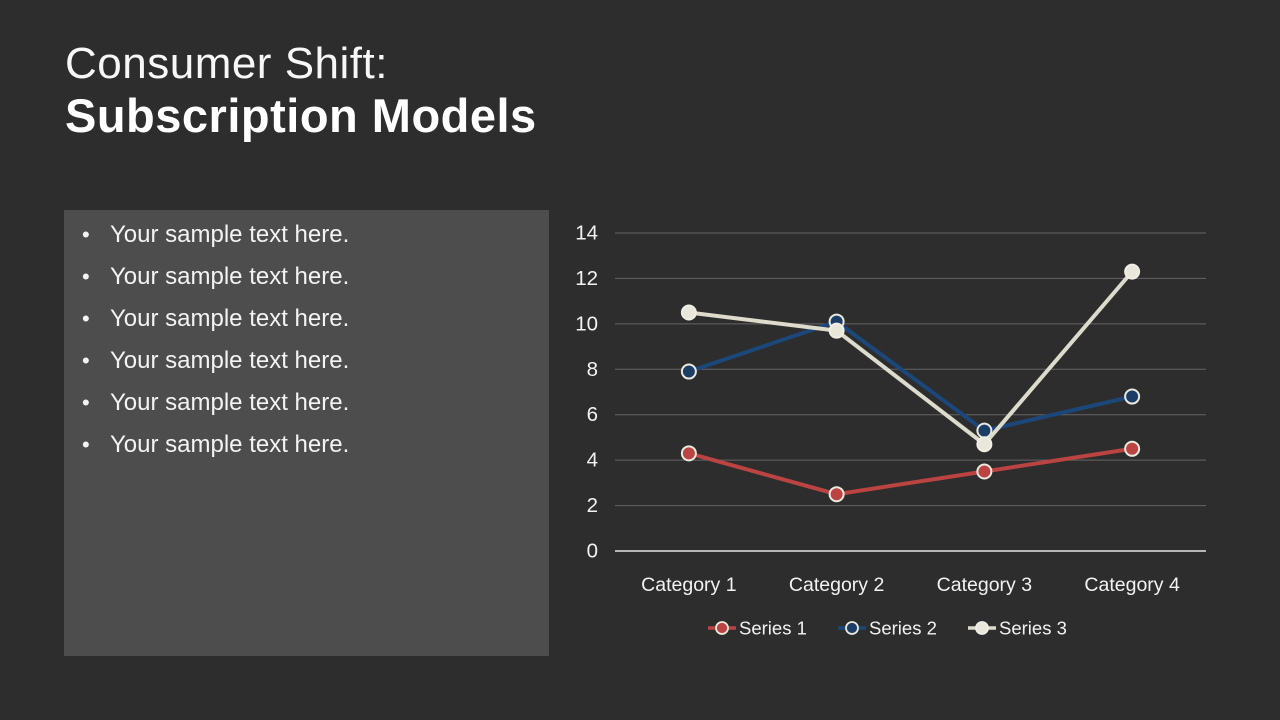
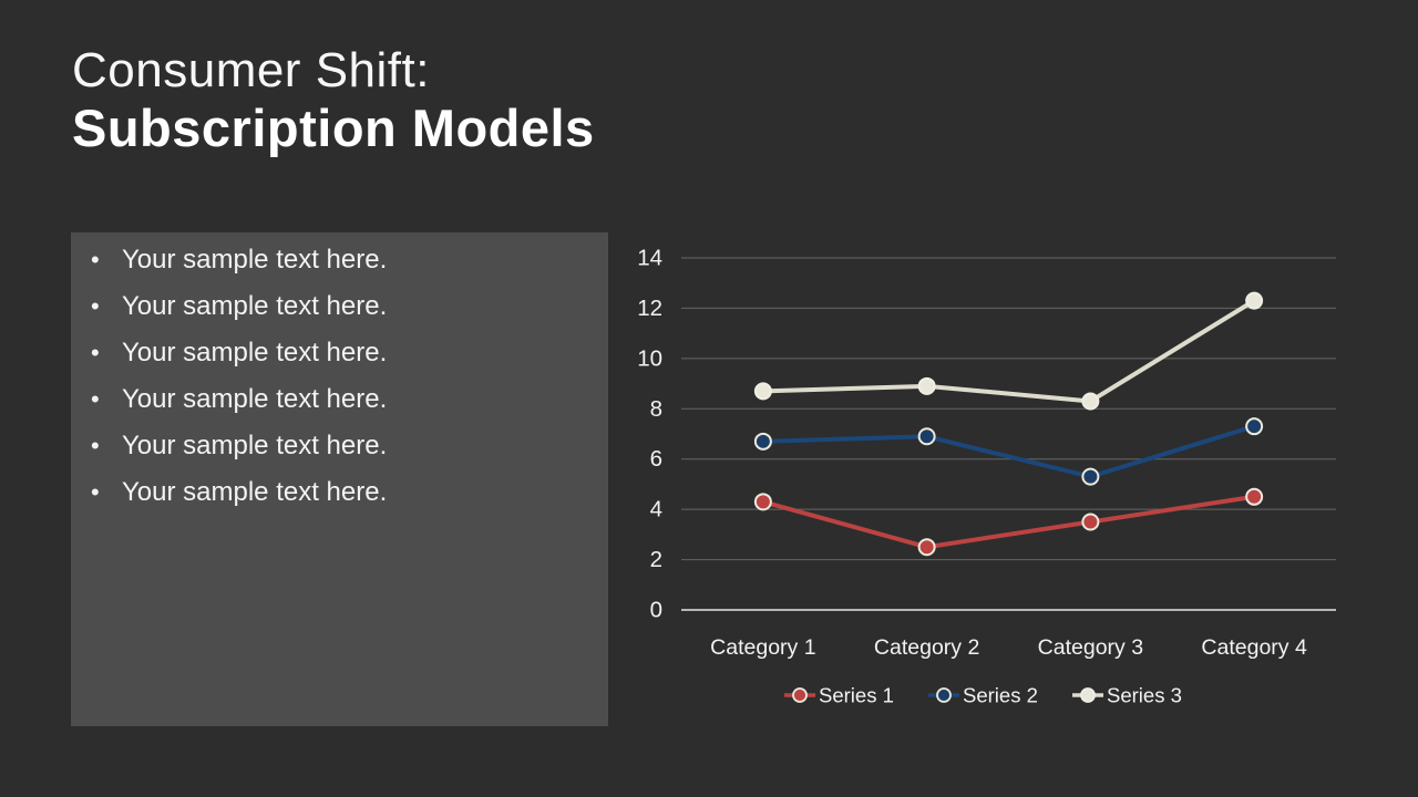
Series 2/Category 1: 7.9 -> 6.7
Series 3/Category 1: 10.5 -> 8.7
Series 2/Category 2: 10.1 -> 6.9
Series 3/Category 2: 9.7 -> 8.9
Series 3/Category 3: 4.7 -> 8.3
Series 2/Category 4: 6.8 -> 7.3
